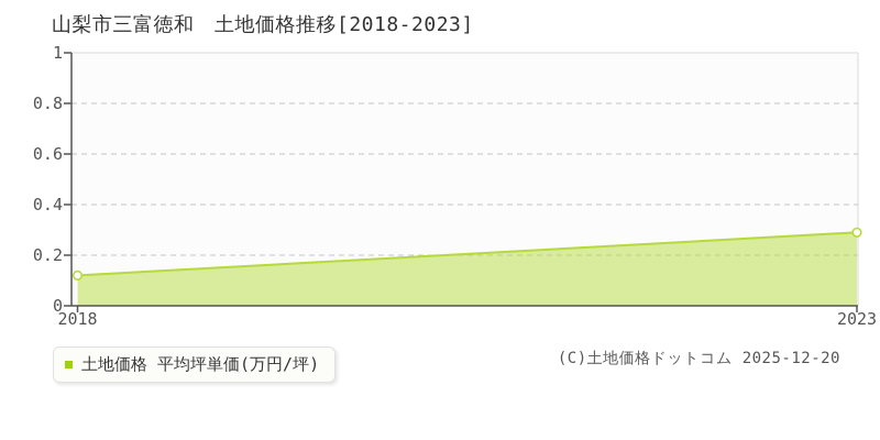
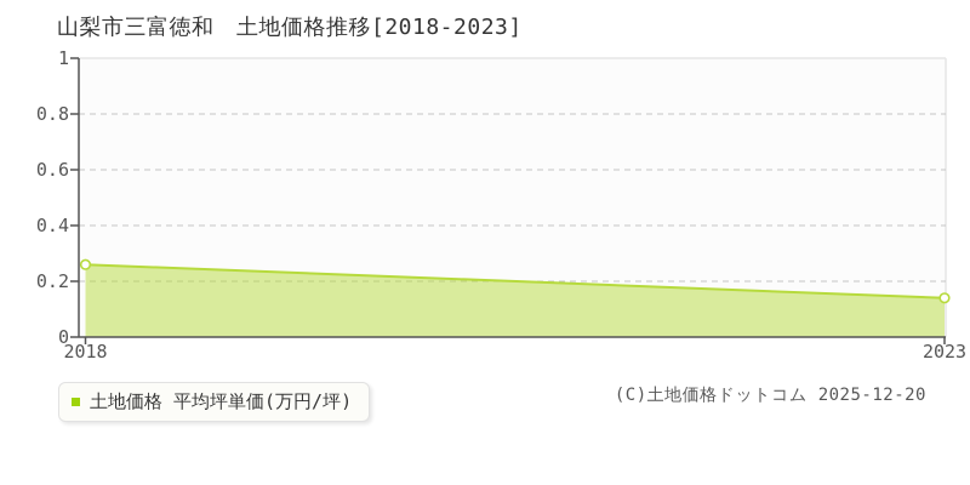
2018: 0.12 -> 0.26
2023: 0.29 -> 0.14
